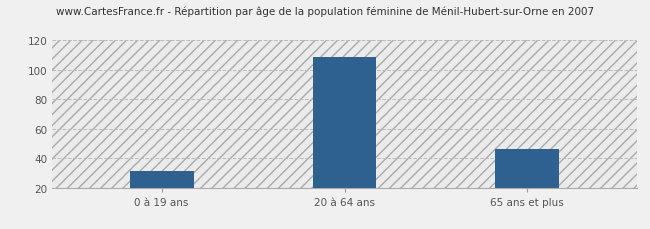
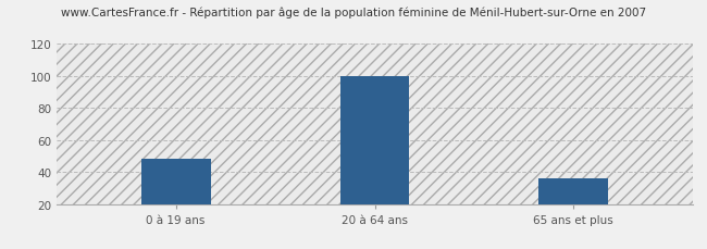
0 à 19 ans: 31 -> 48
20 à 64 ans: 109 -> 100
65 ans et plus: 46 -> 36
